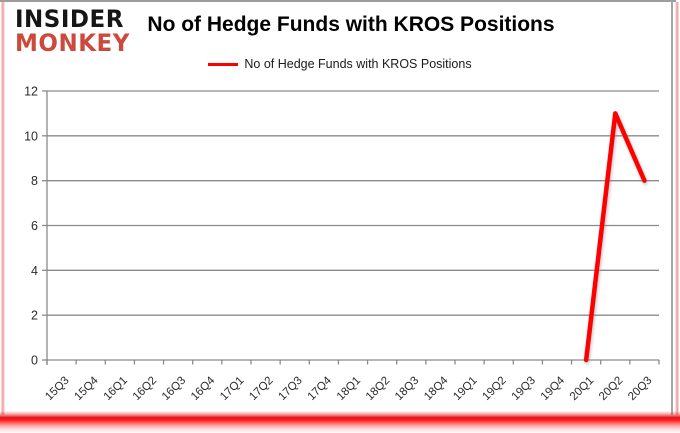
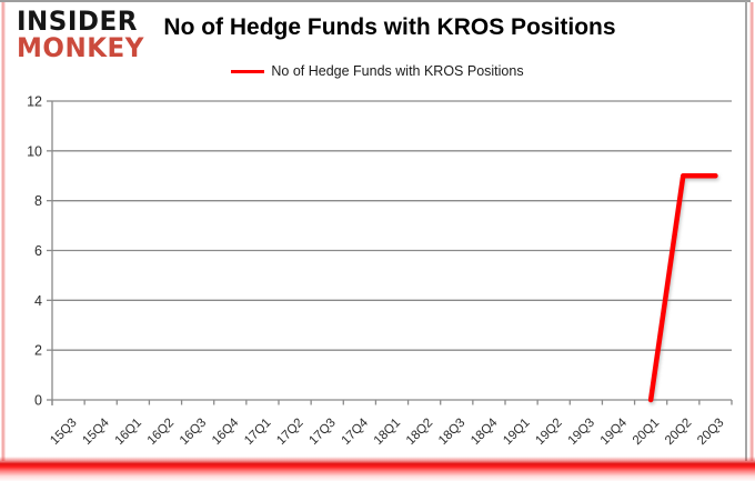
20Q2: 11 -> 9
20Q3: 8 -> 9
